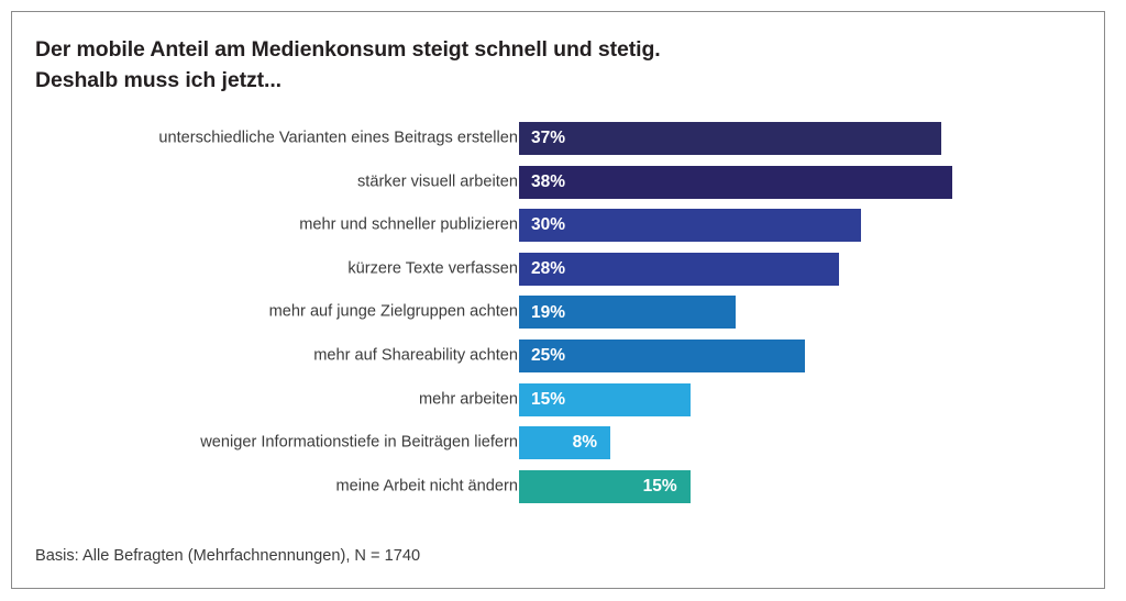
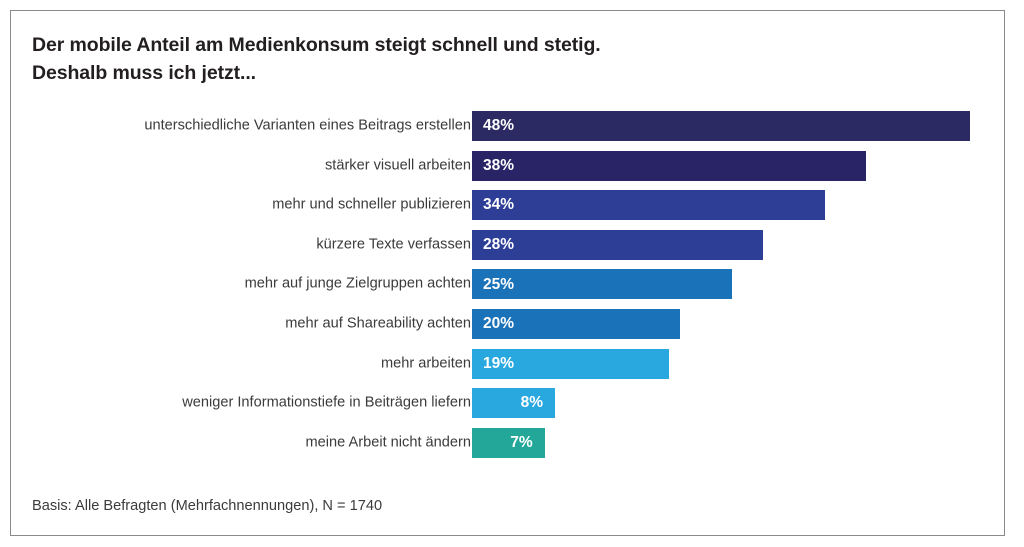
unterschiedliche Varianten eines Beitrags erstellen: 37% -> 48%
mehr und schneller publizieren: 30% -> 34%
mehr auf junge Zielgruppen achten: 19% -> 25%
mehr auf Shareability achten: 25% -> 20%
mehr arbeiten: 15% -> 19%
meine Arbeit nicht ändern: 15% -> 7%
